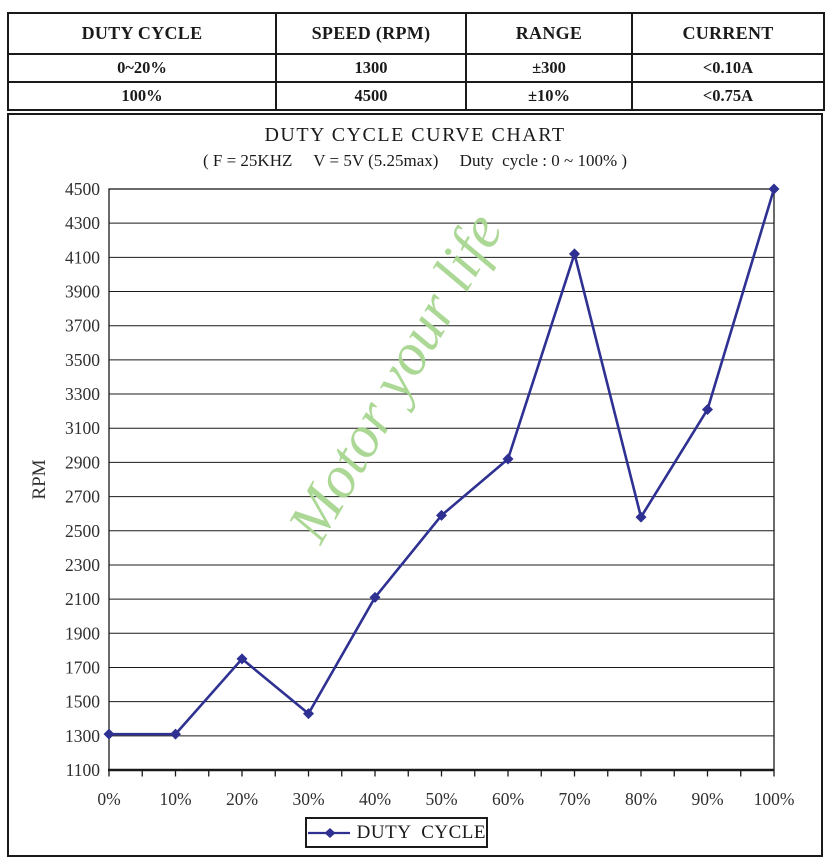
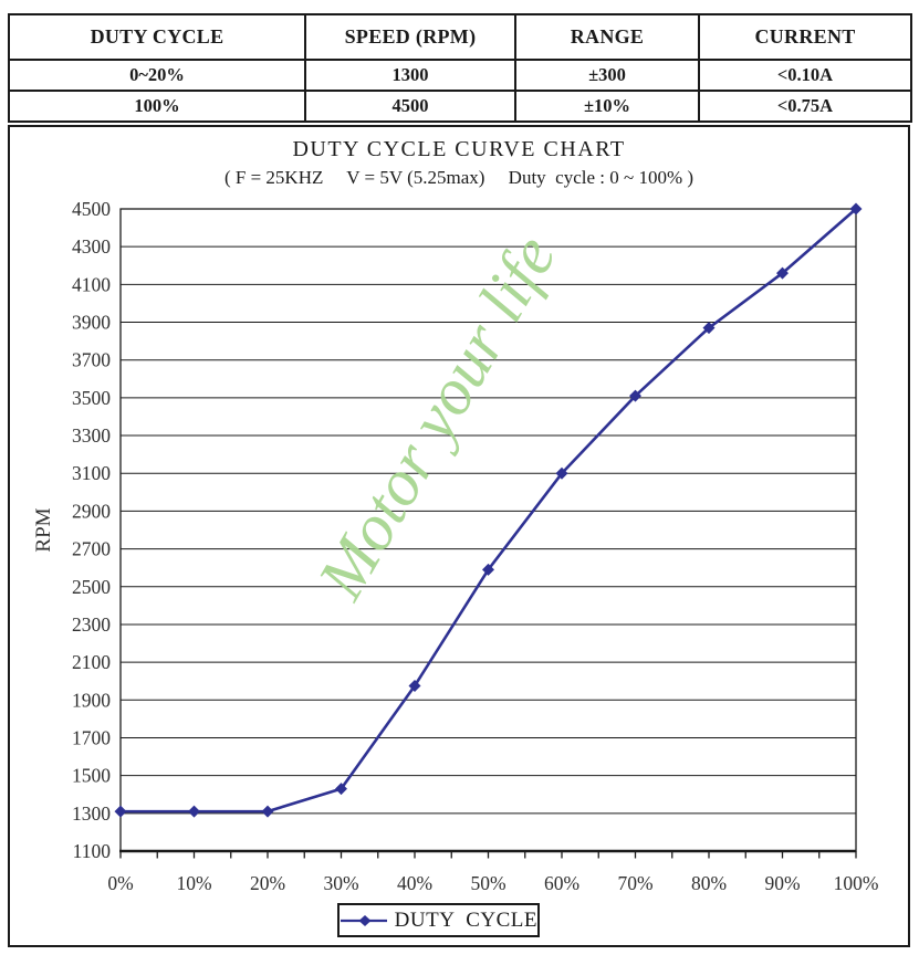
20%: 1750 -> 1310
40%: 2110 -> 1980
60%: 2920 -> 3100
70%: 4120 -> 3510
80%: 2580 -> 3870
90%: 3210 -> 4160
